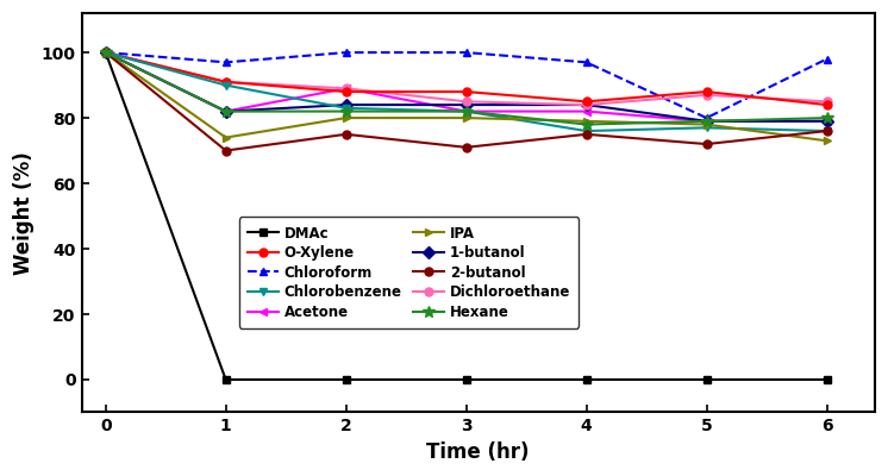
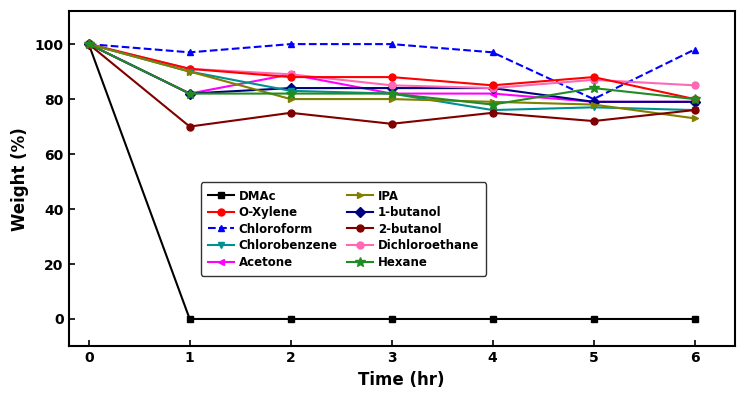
IPA/1: 74 -> 90
Hexane/5: 79 -> 84
O-Xylene/6: 84 -> 80
